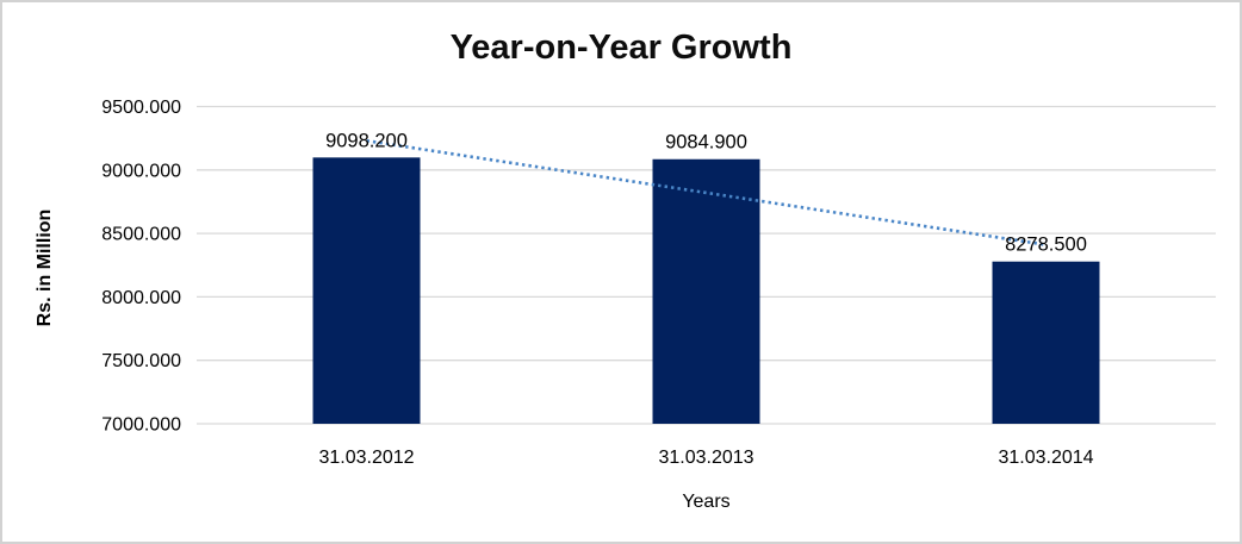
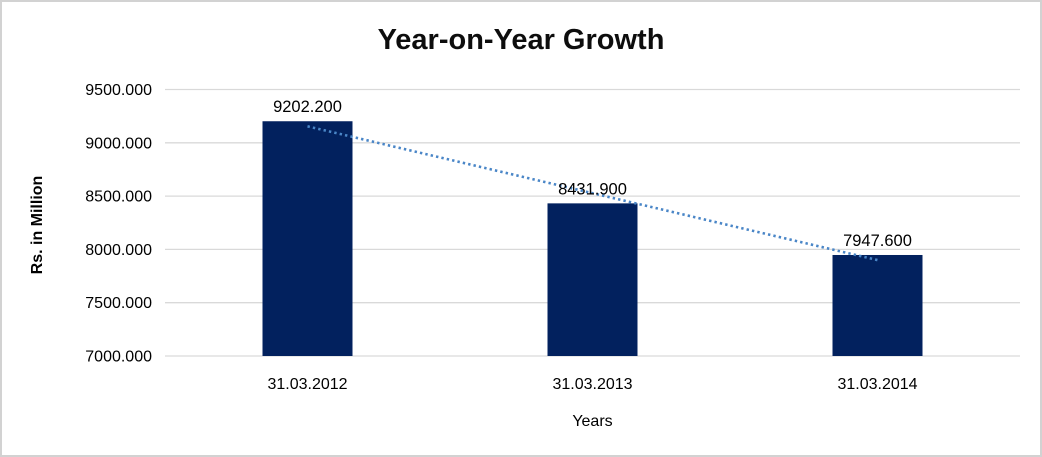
31.03.2012: 9098.200 -> 9202.200
31.03.2013: 9084.900 -> 8431.900
31.03.2014: 8278.500 -> 7947.600
